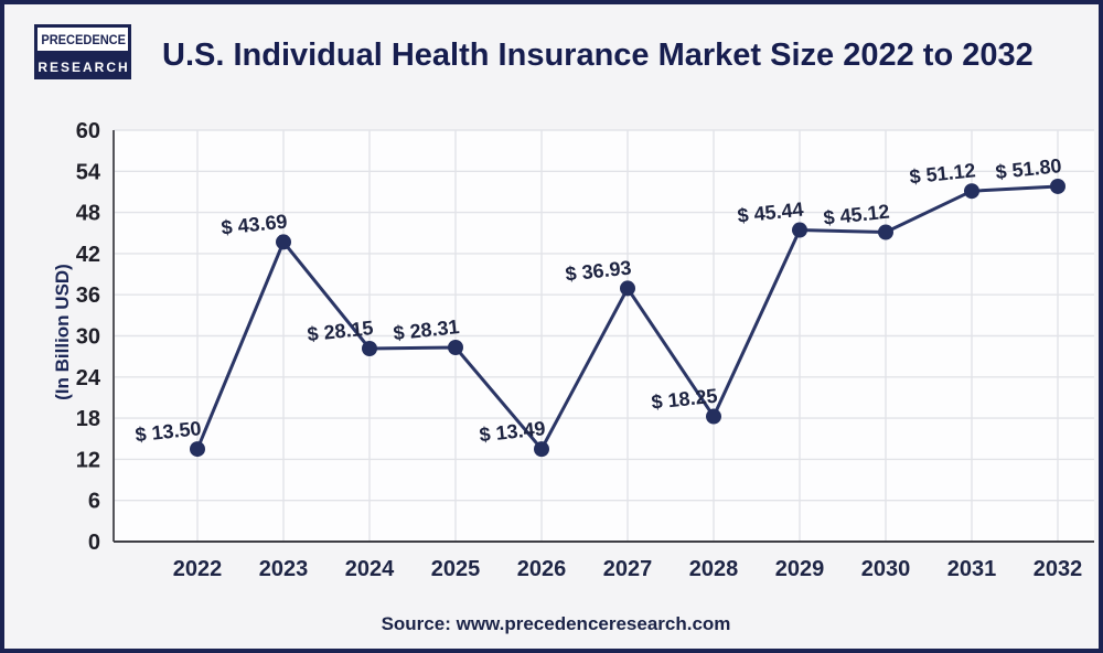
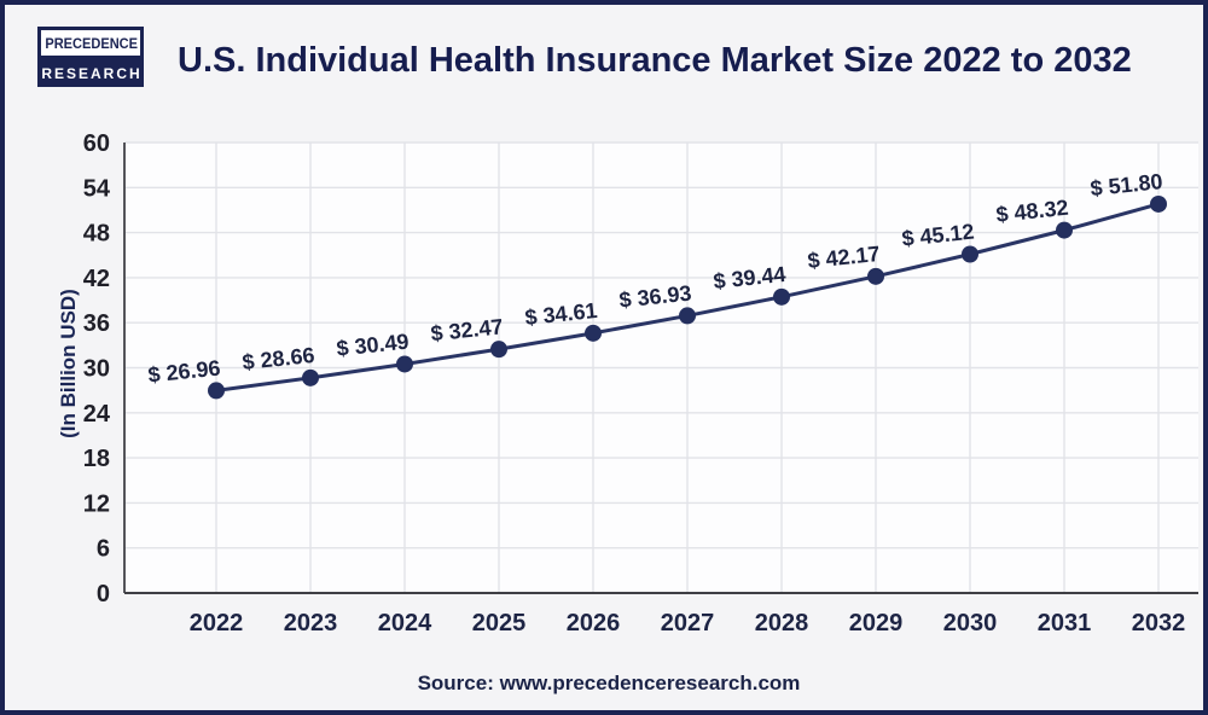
2022: 13.50 -> 26.96
2023: 43.69 -> 28.66
2024: 28.15 -> 30.49
2025: 28.31 -> 32.47
2026: 13.49 -> 34.61
2028: 18.25 -> 39.44
2029: 45.44 -> 42.17
2031: 51.12 -> 48.32
